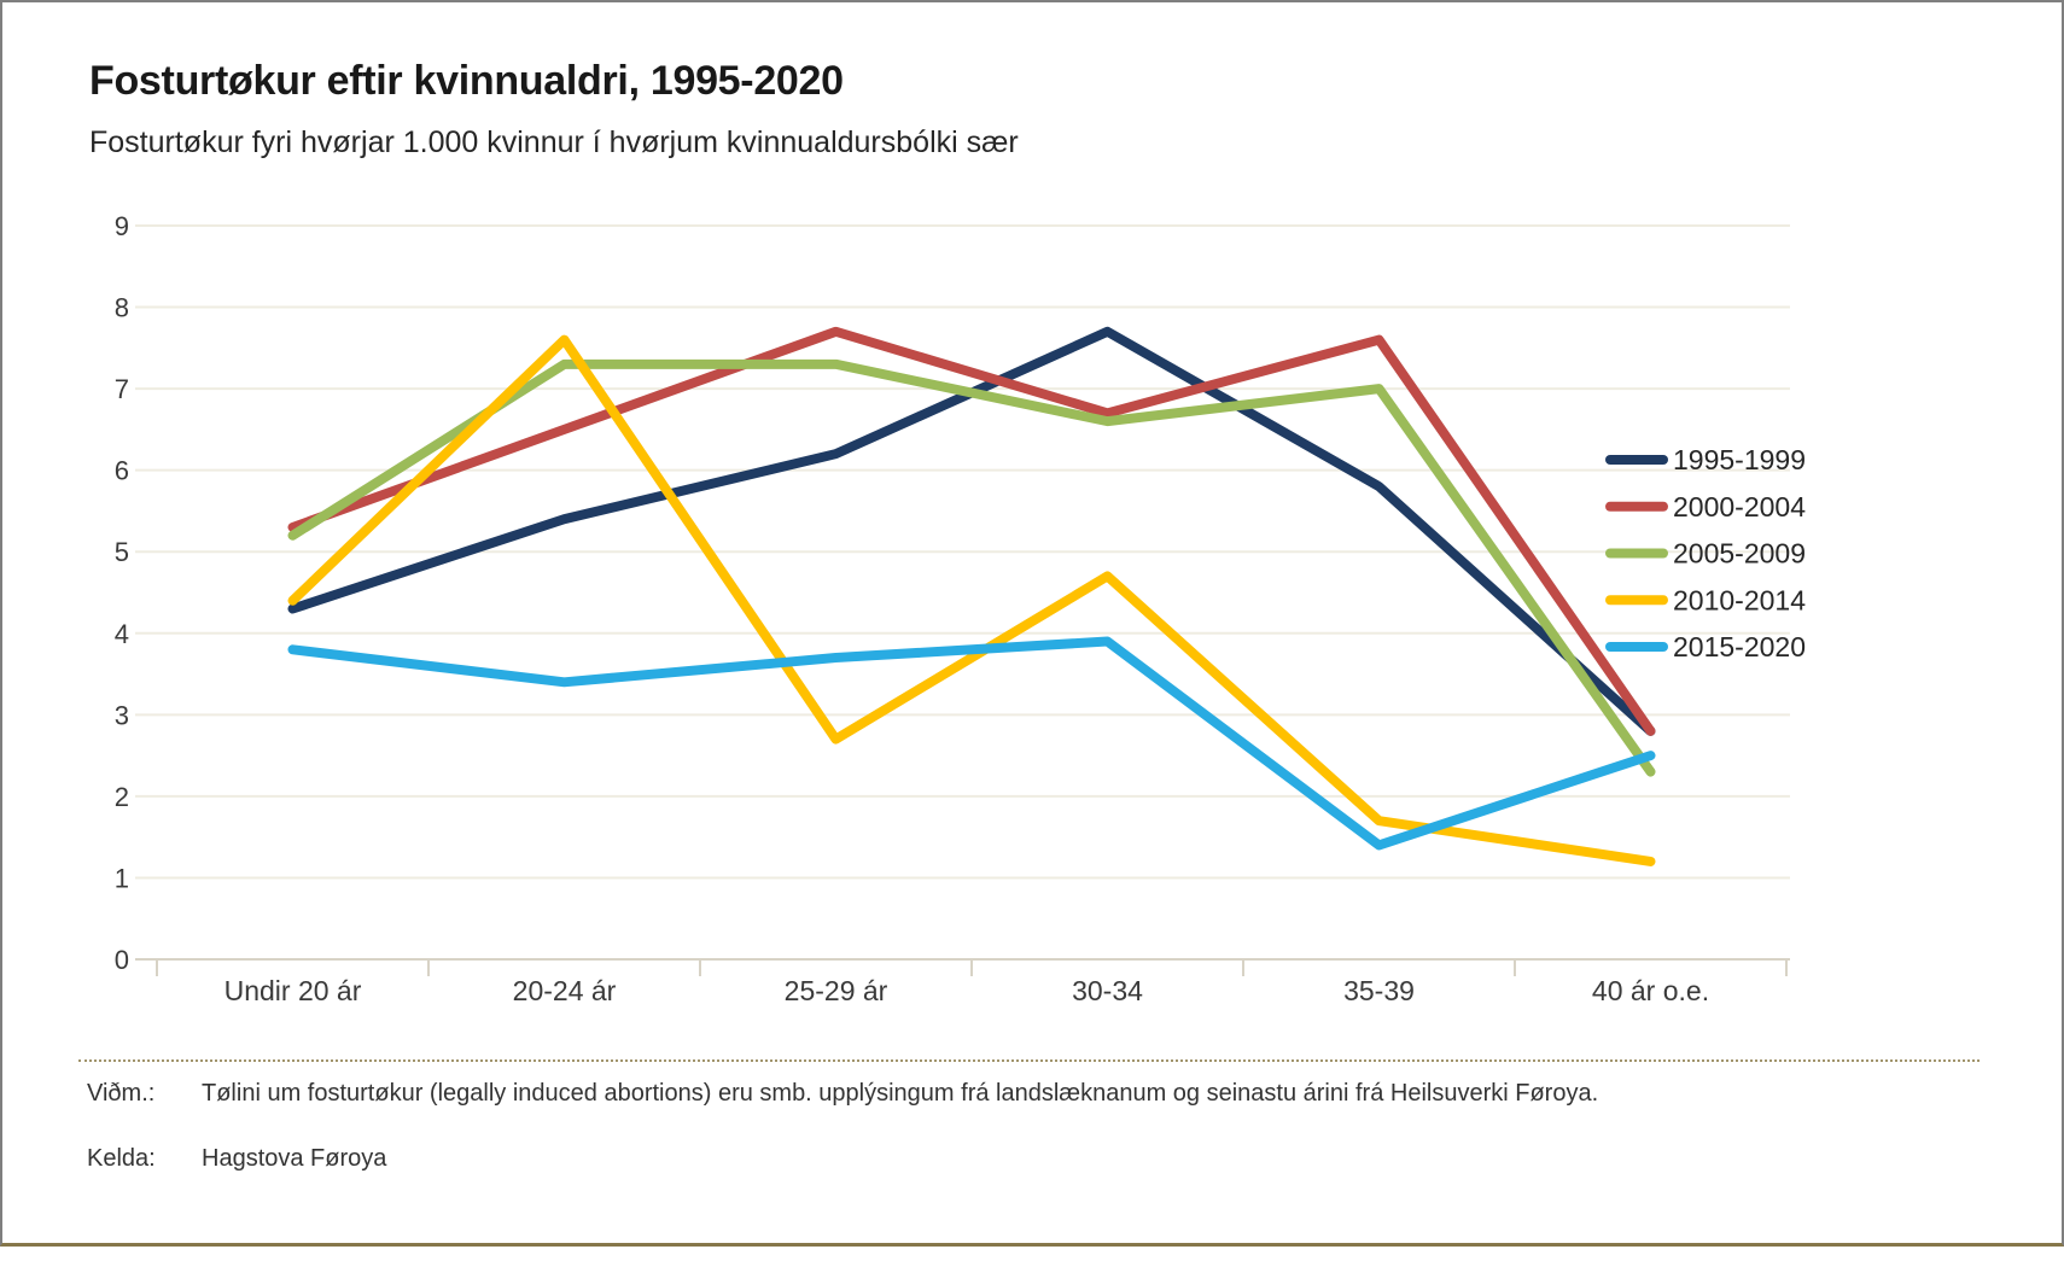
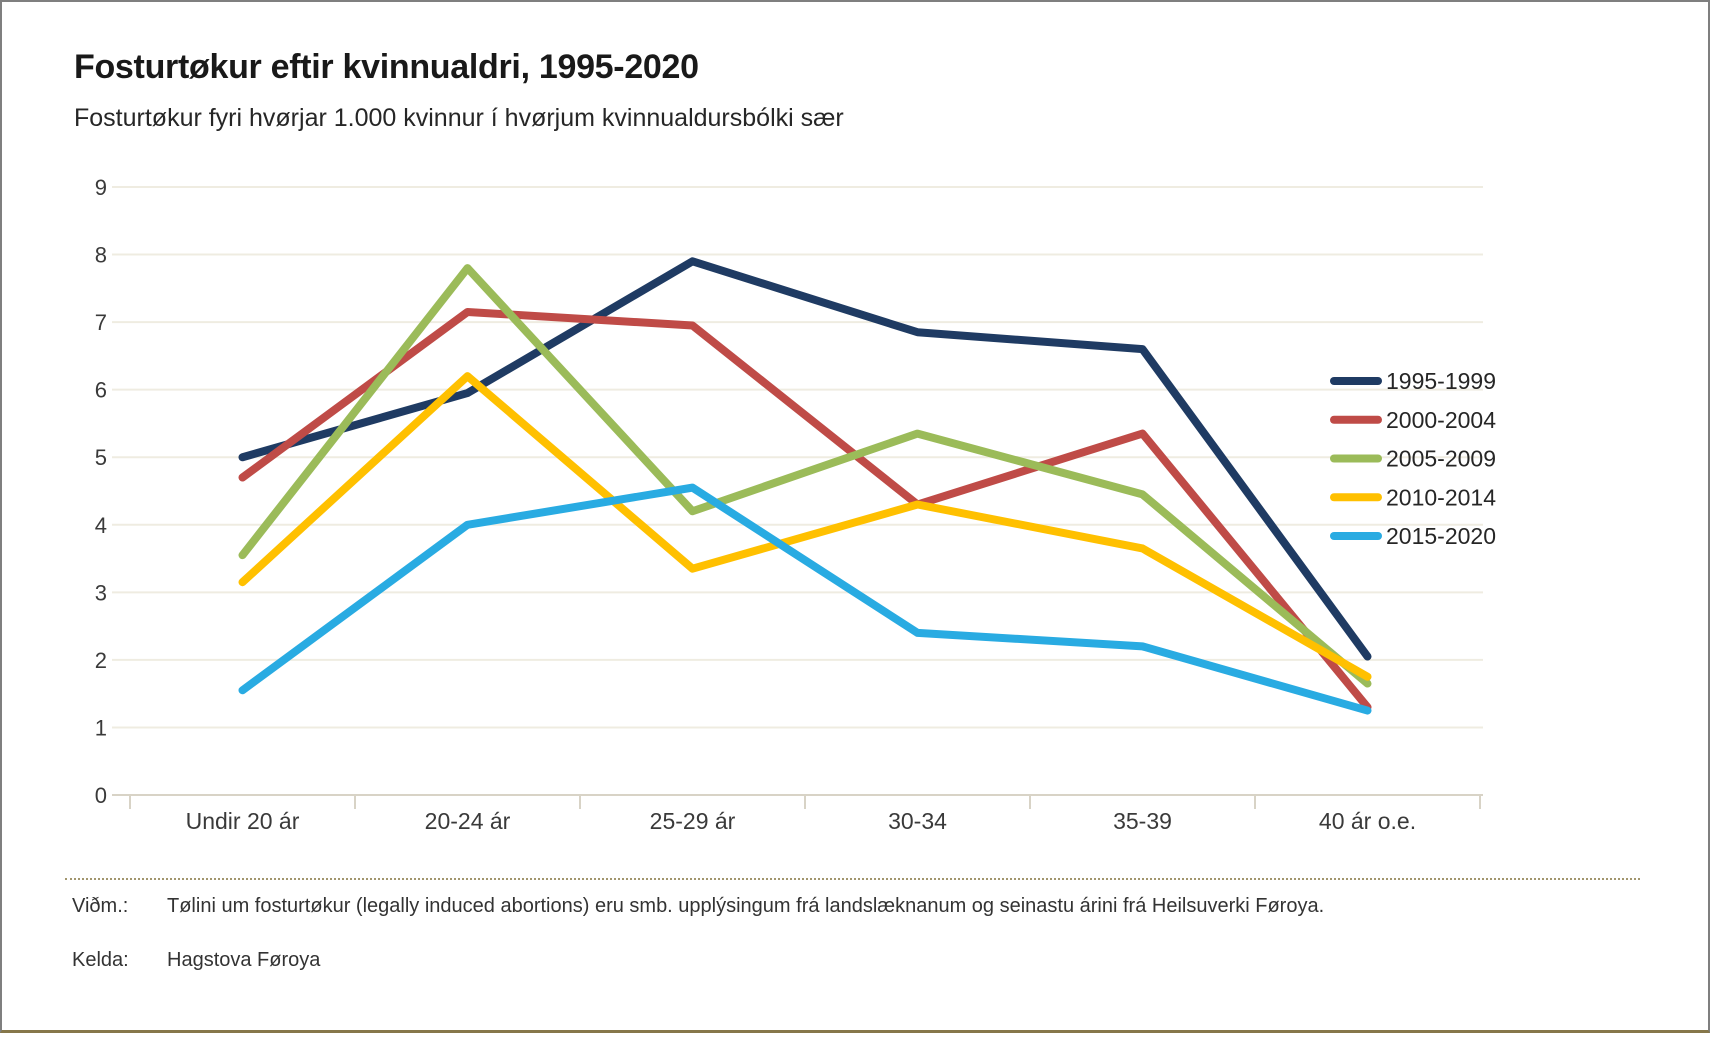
1995-1999/Undir 20 ár: 4.3 -> 5.0
2000-2004/Undir 20 ár: 5.3 -> 4.7
2005-2009/Undir 20 ár: 5.2 -> 3.5
2010-2014/Undir 20 ár: 4.4 -> 3.1
2015-2020/Undir 20 ár: 3.8 -> 1.6
1995-1999/20-24 ár: 5.4 -> 6.0
2000-2004/20-24 ár: 6.5 -> 7.2
2005-2009/20-24 ár: 7.3 -> 7.8
2010-2014/20-24 ár: 7.6 -> 6.2
2015-2020/20-24 ár: 3.4 -> 4.0
1995-1999/25-29 ár: 6.2 -> 7.9
2000-2004/25-29 ár: 7.7 -> 7.0
2005-2009/25-29 ár: 7.3 -> 4.2
2010-2014/25-29 ár: 2.7 -> 3.4
2015-2020/25-29 ár: 3.7 -> 4.5
1995-1999/30-34: 7.7 -> 6.8
2000-2004/30-34: 6.7 -> 4.3
2005-2009/30-34: 6.6 -> 5.3
2010-2014/30-34: 4.7 -> 4.3
2015-2020/30-34: 3.9 -> 2.4
1995-1999/35-39: 5.8 -> 6.6
2000-2004/35-39: 7.6 -> 5.3
2005-2009/35-39: 7.0 -> 4.5
2010-2014/35-39: 1.7 -> 3.6
2015-2020/35-39: 1.4 -> 2.2
1995-1999/40 ár o.e.: 2.8 -> 2.0
2000-2004/40 ár o.e.: 2.8 -> 1.3
2005-2009/40 ár o.e.: 2.3 -> 1.6
2010-2014/40 ár o.e.: 1.2 -> 1.8
2015-2020/40 ár o.e.: 2.5 -> 1.2
